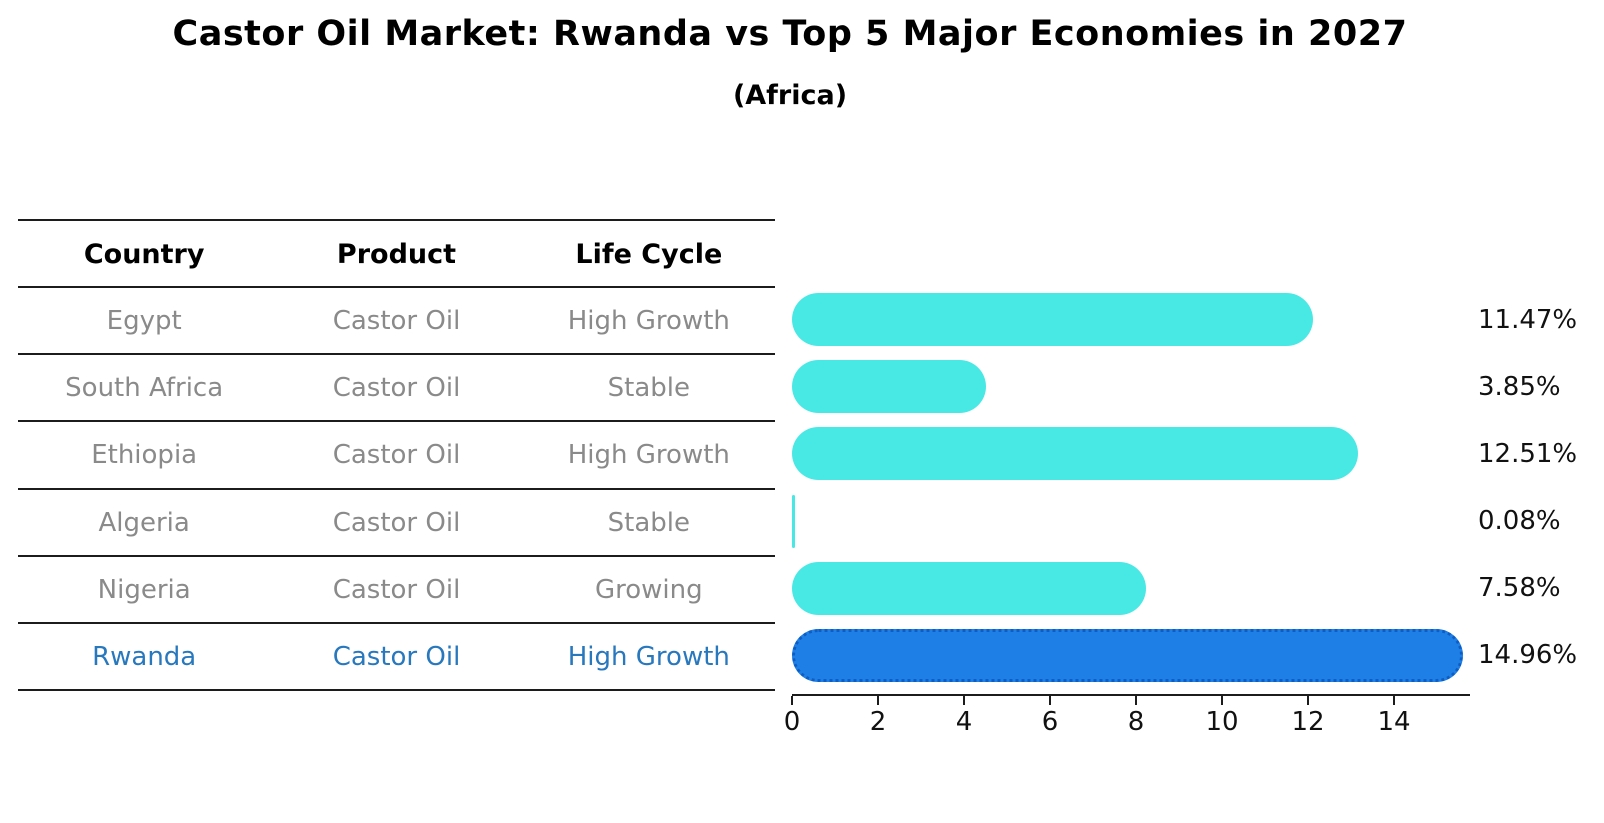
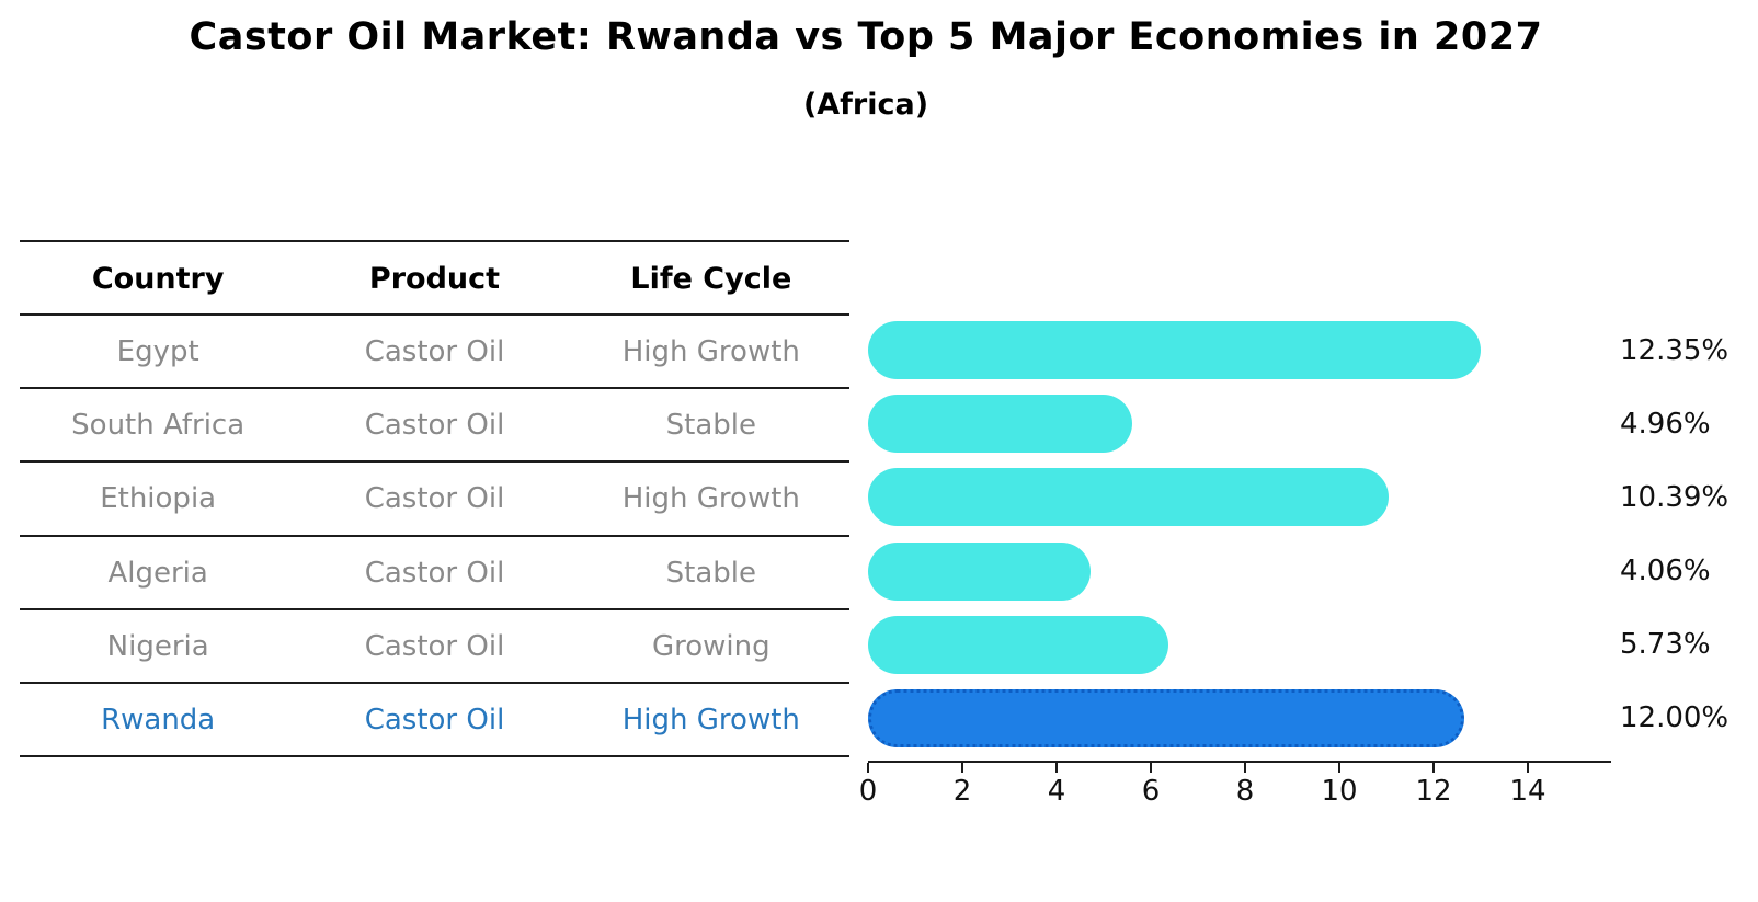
Egypt: 11.47% -> 12.35%
South Africa: 3.85% -> 4.96%
Ethiopia: 12.51% -> 10.39%
Algeria: 0.08% -> 4.06%
Nigeria: 7.58% -> 5.73%
Rwanda: 14.96% -> 12.00%
